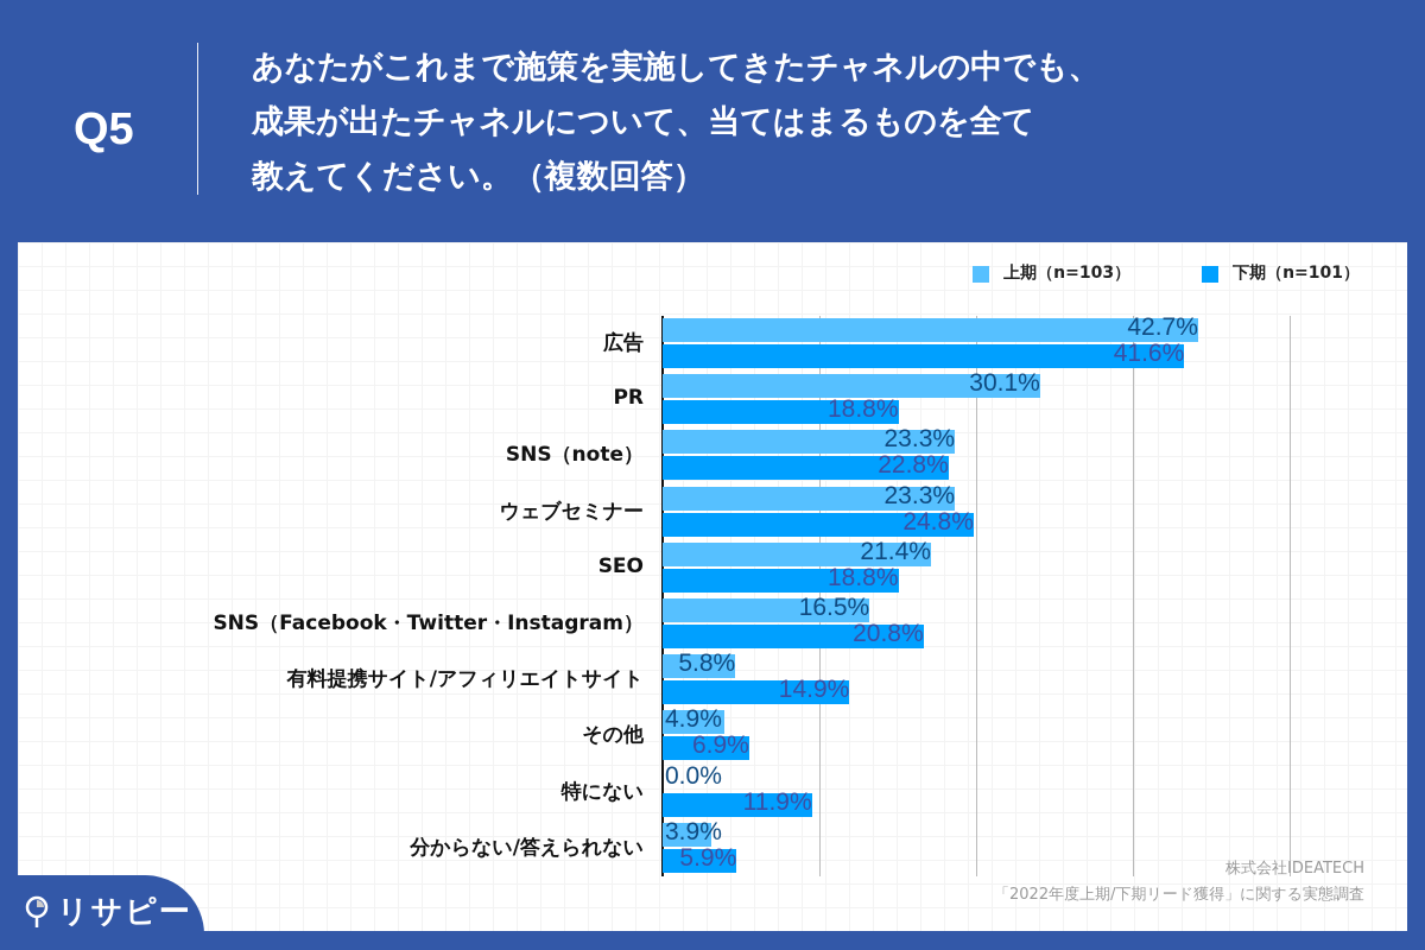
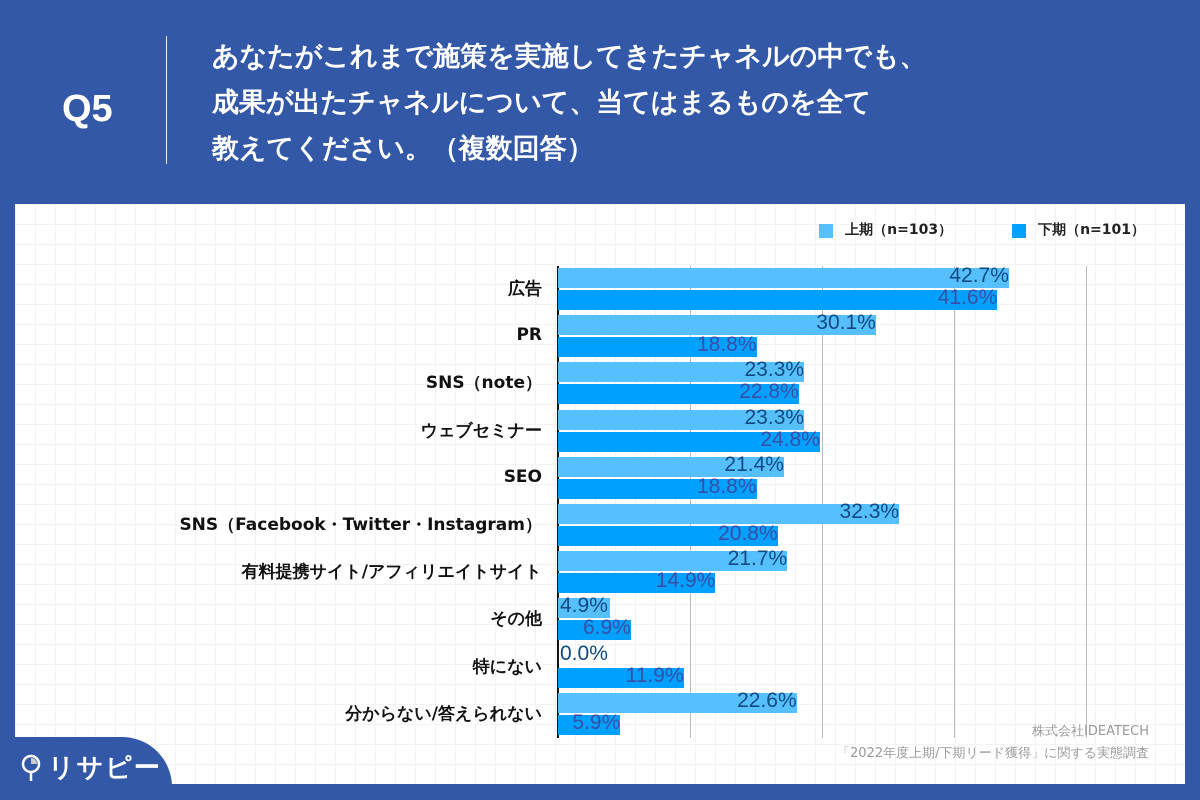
上期（n=103）/SNS（Facebook・Twitter・Instagram）: 16.5% -> 32.3%
上期（n=103）/有料提携サイト/アフィリエイトサイト: 5.8% -> 21.7%
上期（n=103）/分からない/答えられない: 3.9% -> 22.6%
